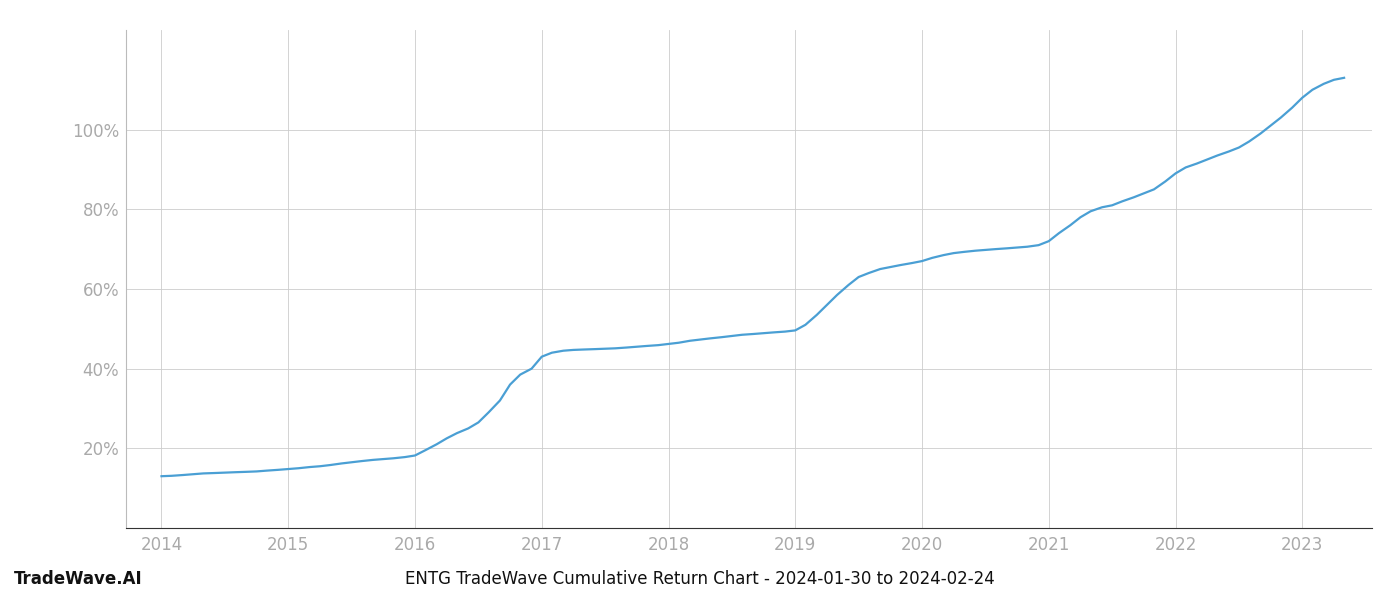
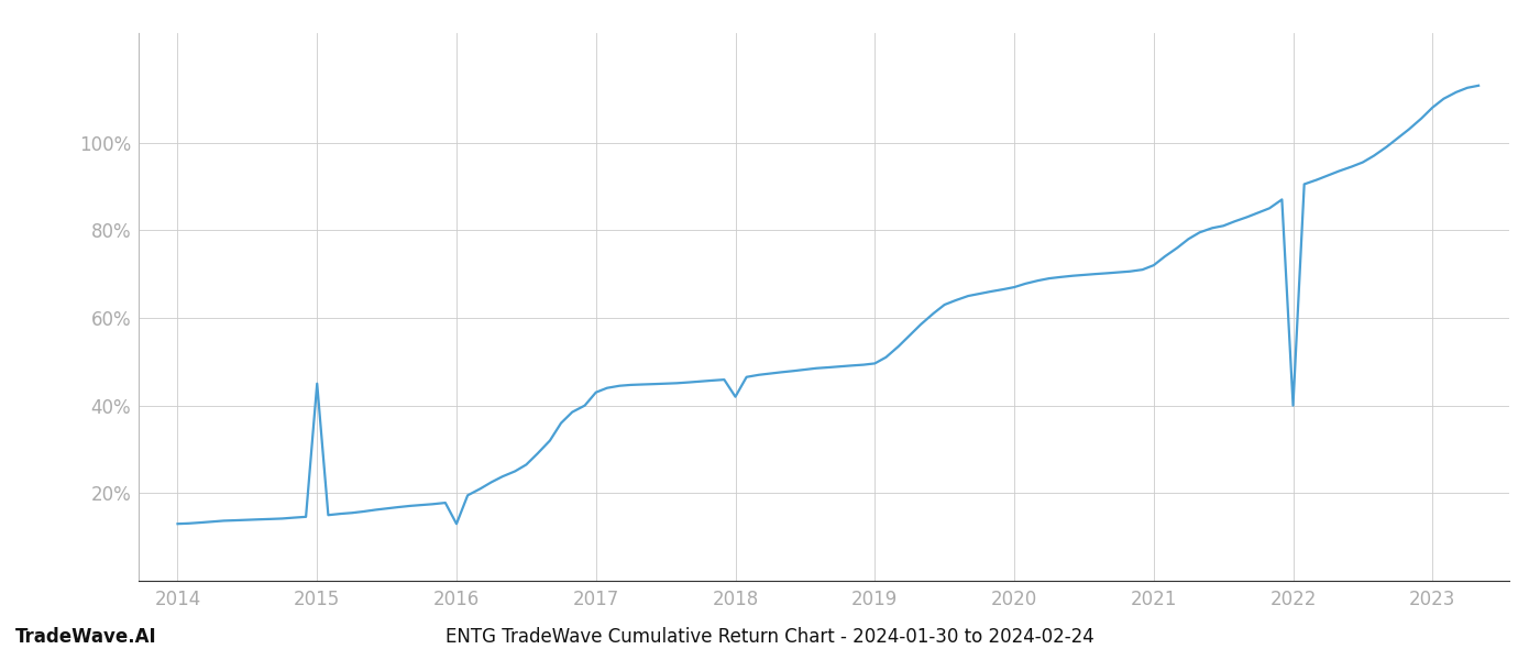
2015: 14.8% -> 45.0%
2016: 18.2% -> 13.0%
2018: 46.2% -> 42.0%
2022: 89.0% -> 40.0%
